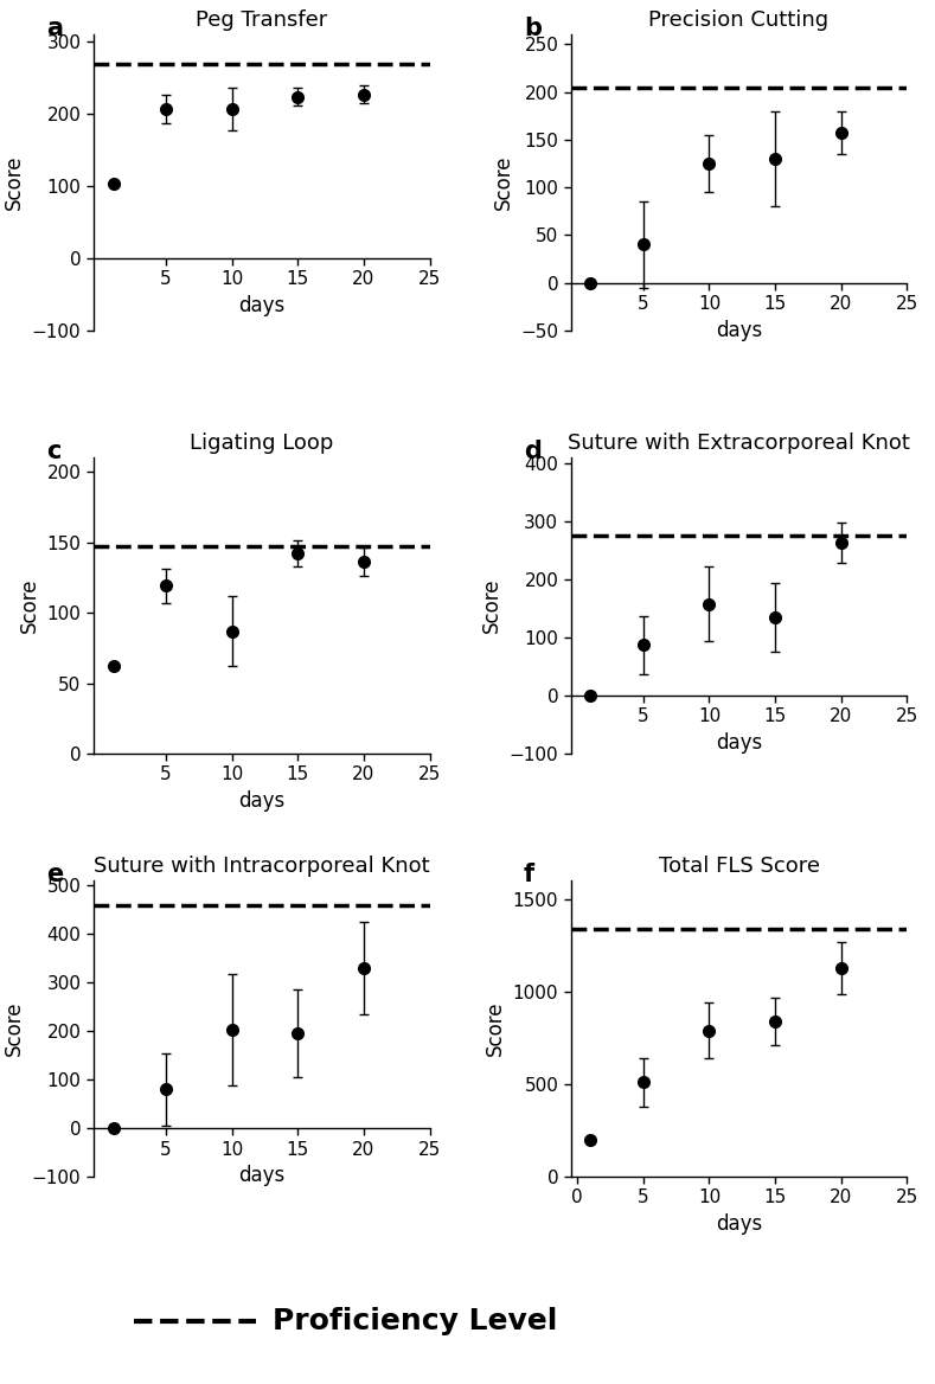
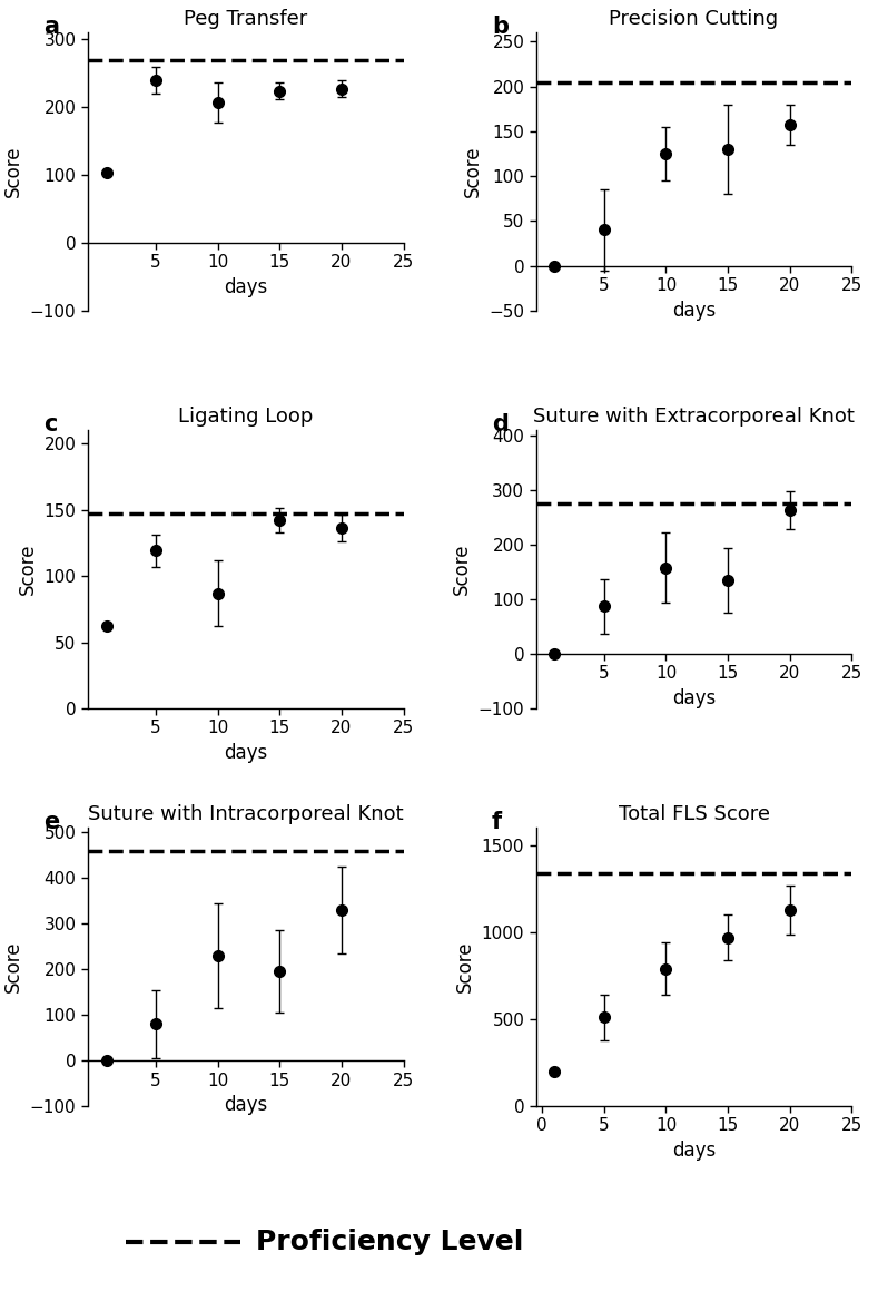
Peg Transfer/5: 207 -> 240
Suture with Intracorporeal Knot/10: 203 -> 230
Total FLS Score/15: 840 -> 970
